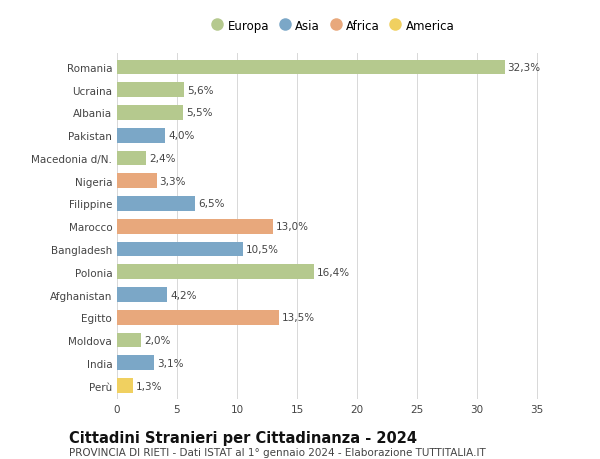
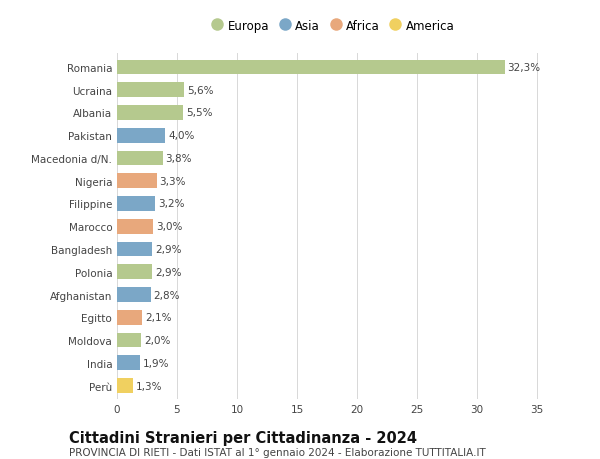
Macedonia d/N.: 2,4% -> 3,8%
Filippine: 6,5% -> 3,2%
Marocco: 13,0% -> 3,0%
Bangladesh: 10,5% -> 2,9%
Polonia: 16,4% -> 2,9%
Afghanistan: 4,2% -> 2,8%
Egitto: 13,5% -> 2,1%
India: 3,1% -> 1,9%
